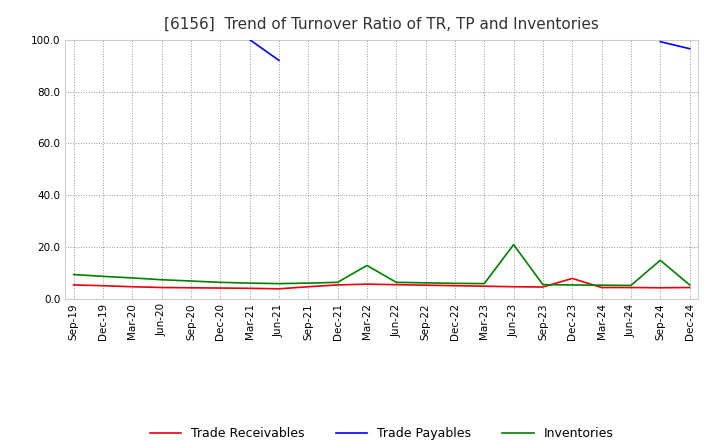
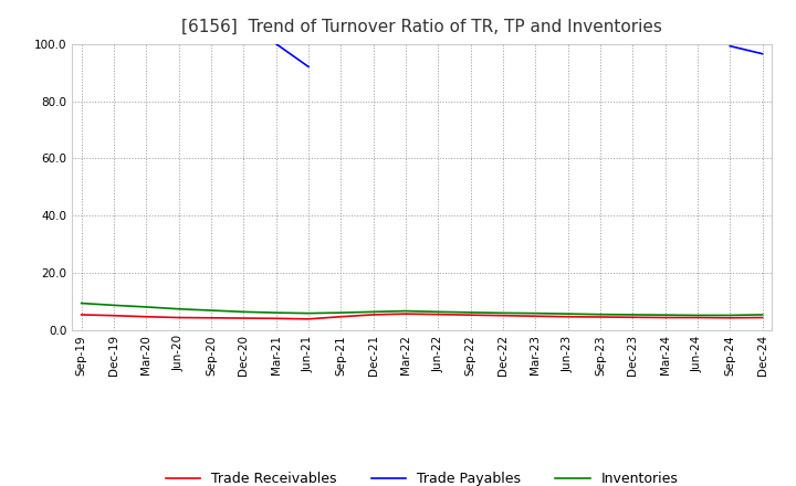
Inventories/Mar-22: 13.0 -> 6.8
Inventories/Jun-23: 21.0 -> 5.8
Trade Receivables/Dec-23: 8.0 -> 4.6
Inventories/Sep-24: 15.0 -> 5.3
